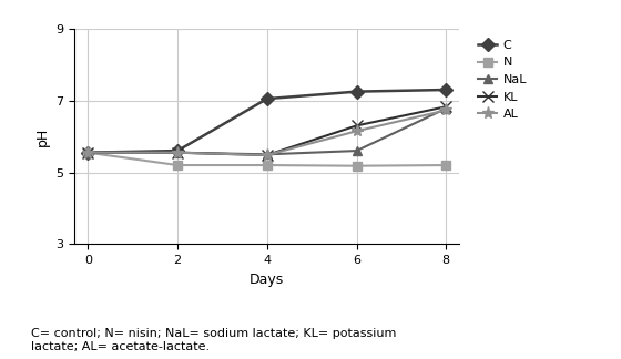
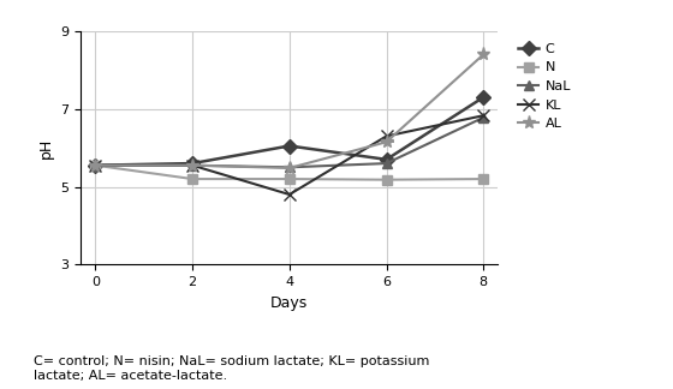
C/4: 7.05 -> 6.05
KL/4: 5.48 -> 4.80
C/6: 7.25 -> 5.70
AL/8: 6.73 -> 8.40
